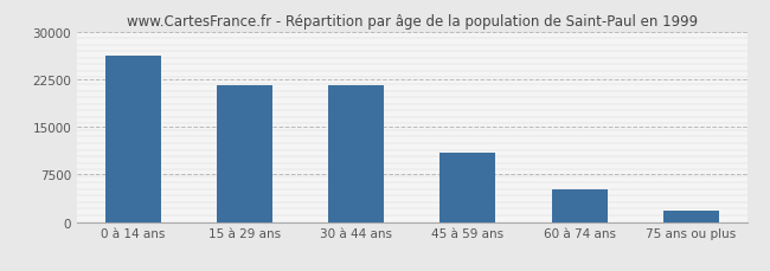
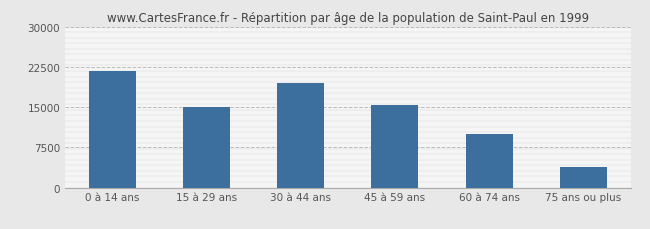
0 à 14 ans: 26200 -> 21800
15 à 29 ans: 21600 -> 15000
30 à 44 ans: 21500 -> 19400
45 à 59 ans: 11000 -> 15400
60 à 74 ans: 5200 -> 10000
75 ans ou plus: 1800 -> 3800
